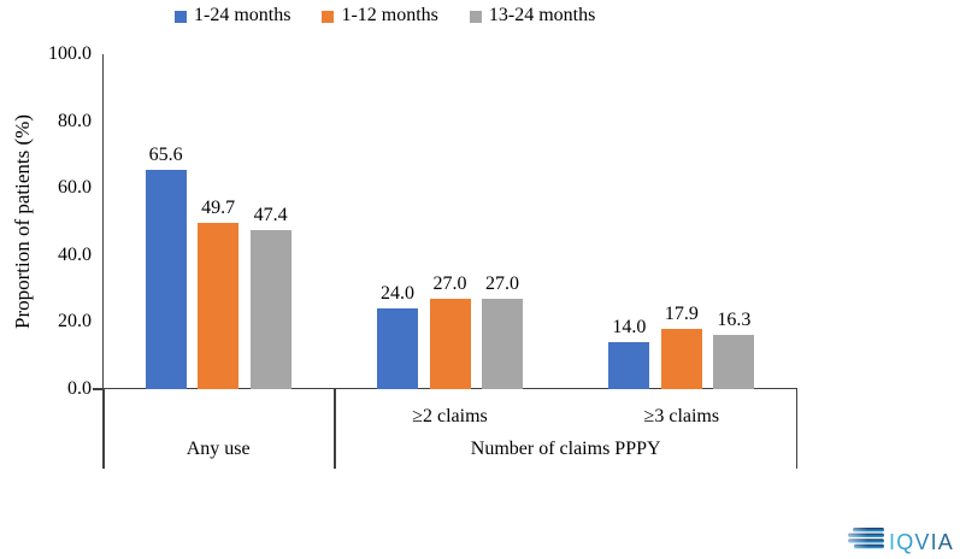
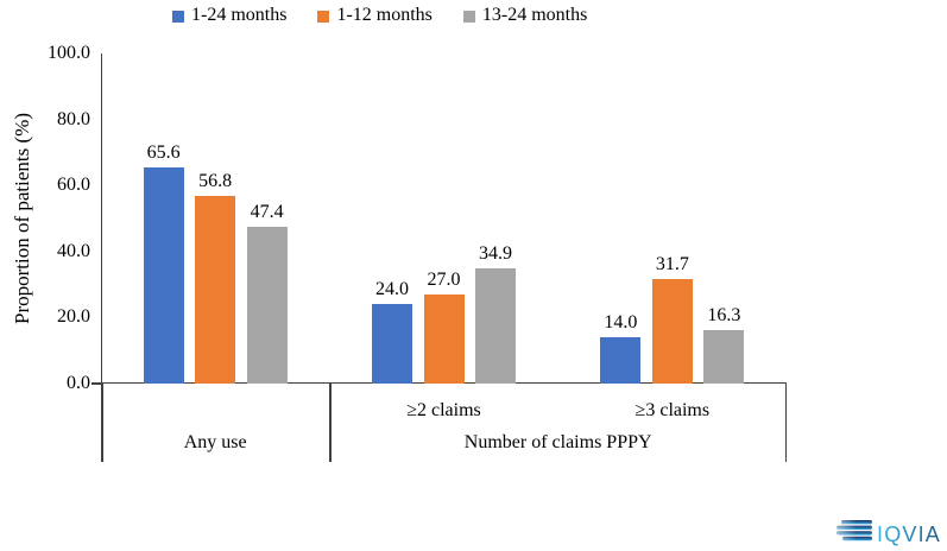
1-12 months/Any use: 49.7 -> 56.8
13-24 months/≥2 claims: 27.0 -> 34.9
1-12 months/≥3 claims: 17.9 -> 31.7
